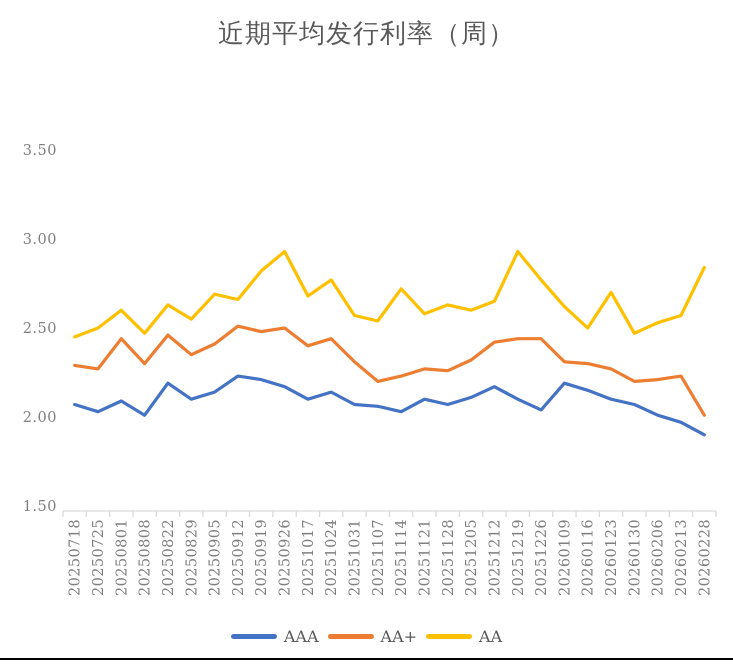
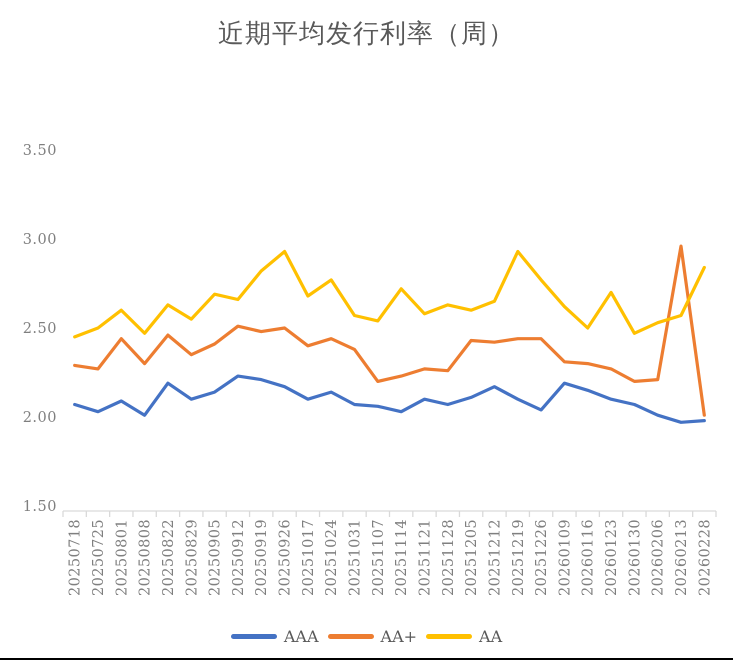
AA+/20251031: 2.31 -> 2.38
AA+/20251205: 2.32 -> 2.43
AA+/20260213: 2.23 -> 2.96
AAA/20260228: 1.90 -> 1.98
